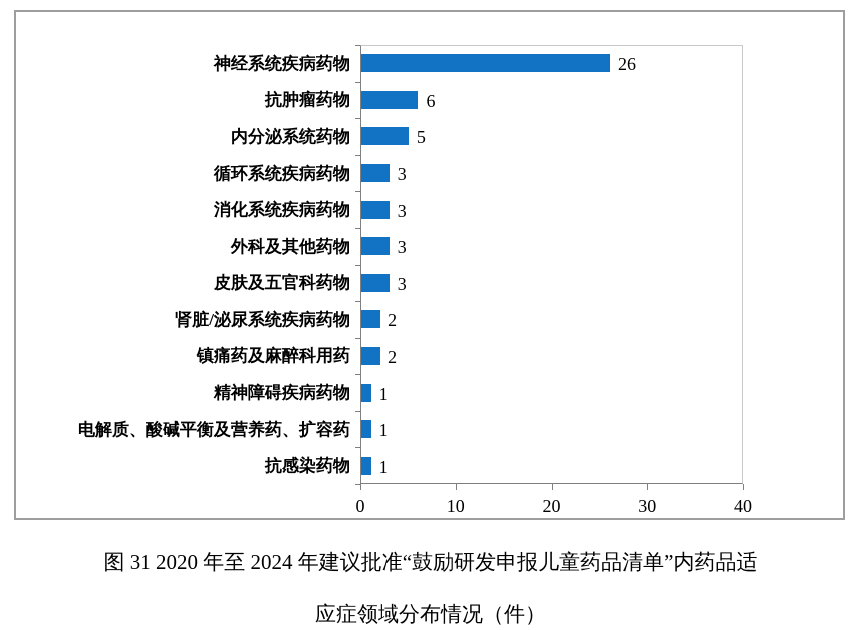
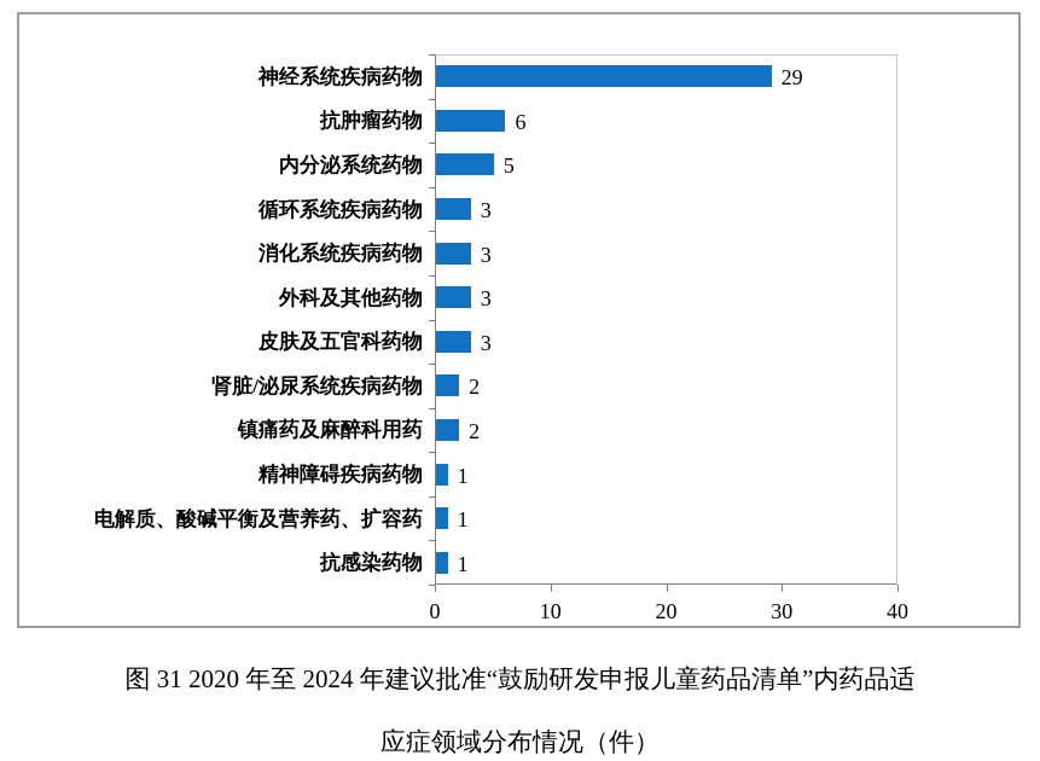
神经系统疾病药物: 26 -> 29
